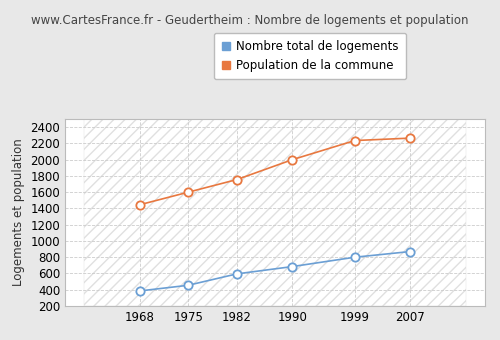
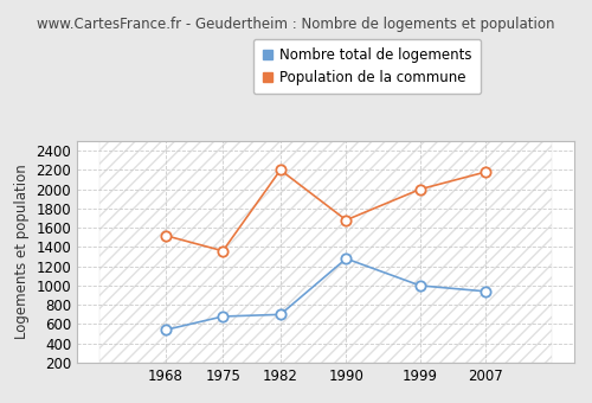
Nombre total de logements/1968: 380 -> 540
Population de la commune/1968: 1440 -> 1520
Nombre total de logements/1975: 460 -> 680
Population de la commune/1975: 1600 -> 1360
Nombre total de logements/1982: 600 -> 700
Population de la commune/1982: 1760 -> 2200
Nombre total de logements/1990: 680 -> 1280
Population de la commune/1990: 2000 -> 1680
Nombre total de logements/1999: 800 -> 1000
Population de la commune/1999: 2240 -> 2000
Nombre total de logements/2007: 870 -> 940
Population de la commune/2007: 2260 -> 2180
